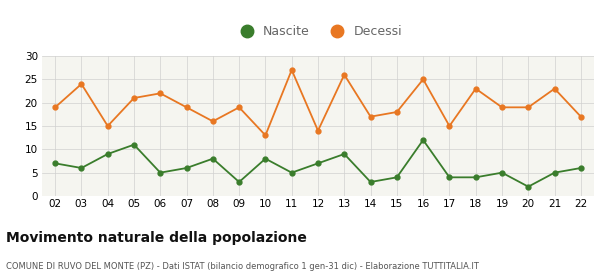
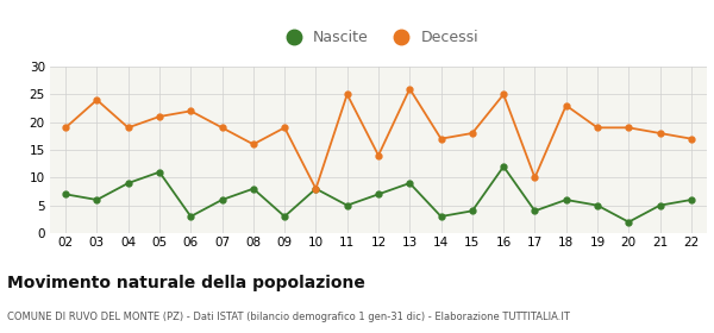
Decessi/04: 15 -> 19
Nascite/06: 5 -> 3
Decessi/10: 13 -> 8
Decessi/11: 27 -> 25
Decessi/17: 15 -> 10
Nascite/18: 4 -> 6
Decessi/21: 23 -> 18
